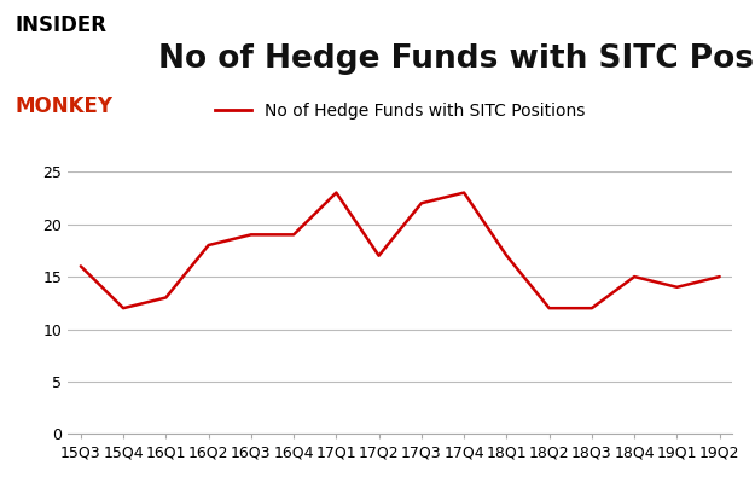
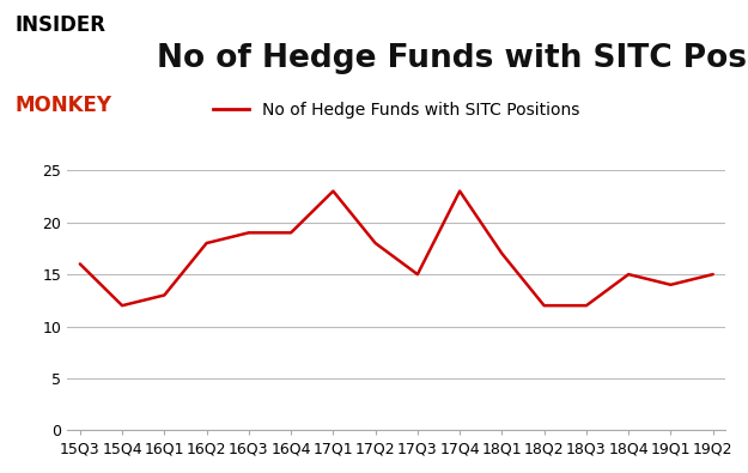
17Q2: 17 -> 18
17Q3: 22 -> 15
